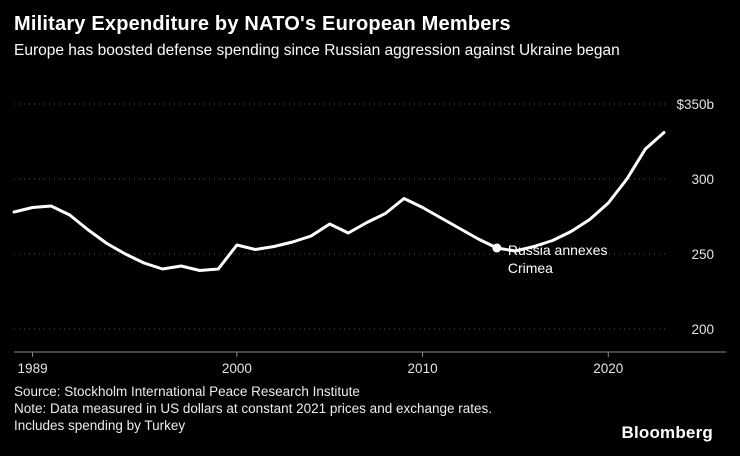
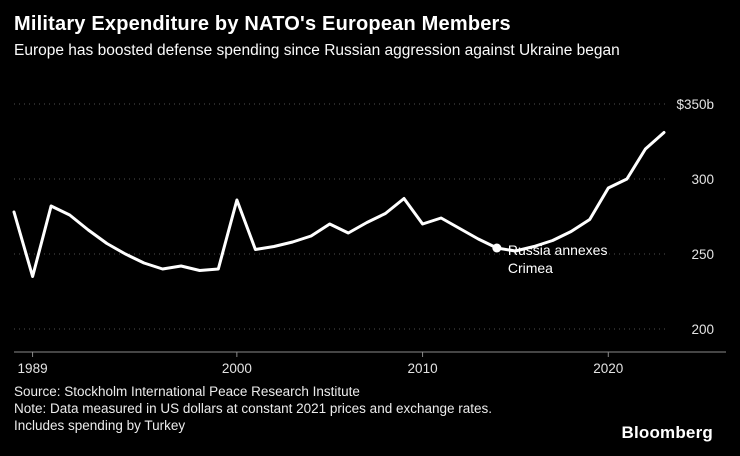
1989: $281b -> $235b
2000: $256b -> $286b
2010: $281b -> $270b
2020: $284b -> $294b
